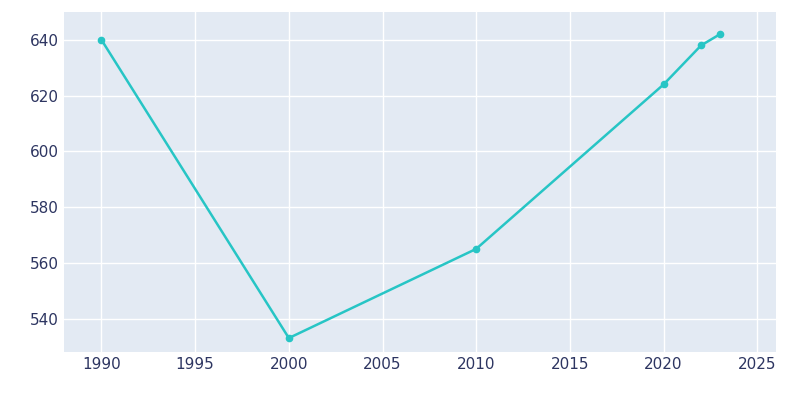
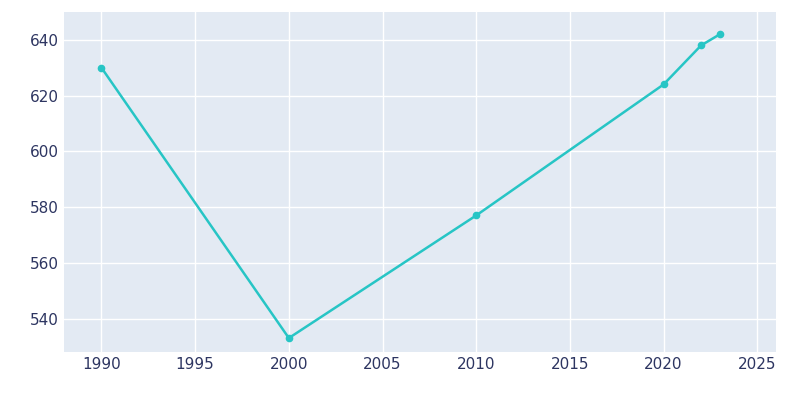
1990: 640 -> 630
2010: 565 -> 577
